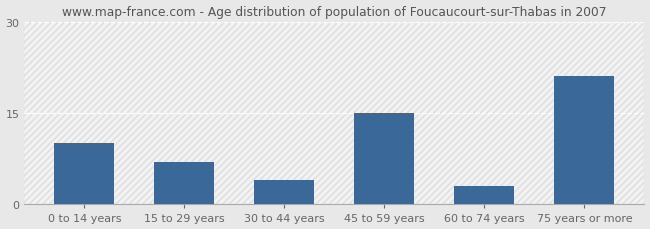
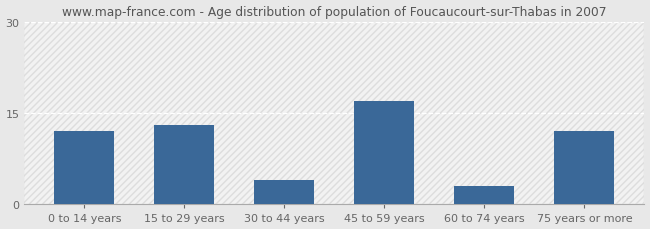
0 to 14 years: 10 -> 12
15 to 29 years: 7 -> 13
45 to 59 years: 15 -> 17
75 years or more: 21 -> 12
